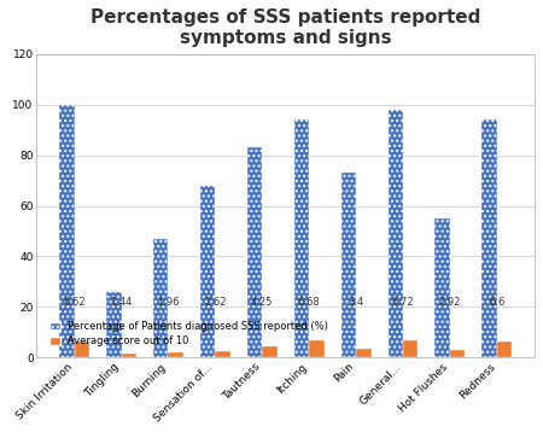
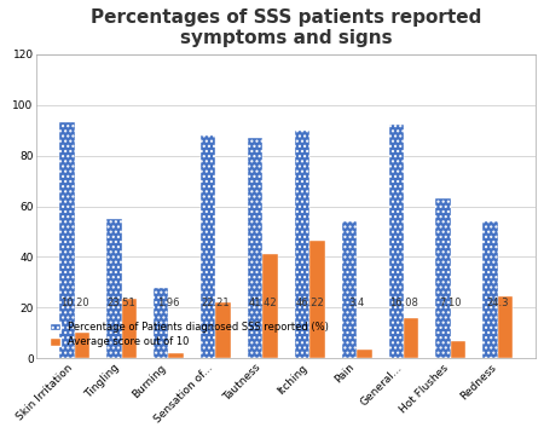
Percentage of Patients diagnosed SSS reported (%)/Skin Irritation: 100 -> 93
Average score out of 10/Skin Irritation: 6.62 -> 10.20
Percentage of Patients diagnosed SSS reported (%)/Tingling: 26 -> 55
Average score out of 10/Tingling: 1.44 -> 23.51
Percentage of Patients diagnosed SSS reported (%)/Burning: 47 -> 28
Percentage of Patients diagnosed SSS reported (%)/Sensation of...: 68 -> 88
Average score out of 10/Sensation of...: 2.62 -> 22.21
Percentage of Patients diagnosed SSS reported (%)/Tautness: 83 -> 87
Average score out of 10/Tautness: 4.25 -> 41.42
Percentage of Patients diagnosed SSS reported (%)/Itching: 94 -> 90
Average score out of 10/Itching: 6.68 -> 46.22
Percentage of Patients diagnosed SSS reported (%)/Pain: 73 -> 54
Percentage of Patients diagnosed SSS reported (%)/General...: 98 -> 92
Average score out of 10/General...: 6.72 -> 16.08
Percentage of Patients diagnosed SSS reported (%)/Hot Flushes: 55 -> 63
Average score out of 10/Hot Flushes: 2.92 -> 7.10
Percentage of Patients diagnosed SSS reported (%)/Redness: 94 -> 54
Average score out of 10/Redness: 6.6 -> 24.3
